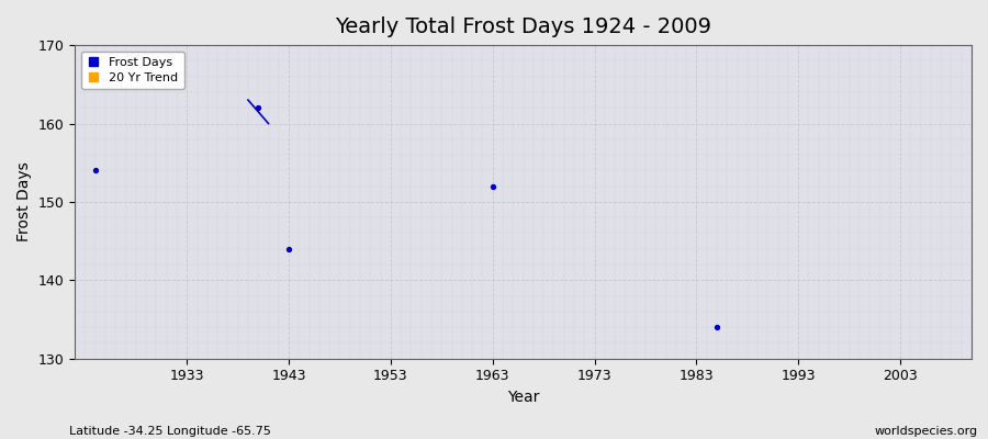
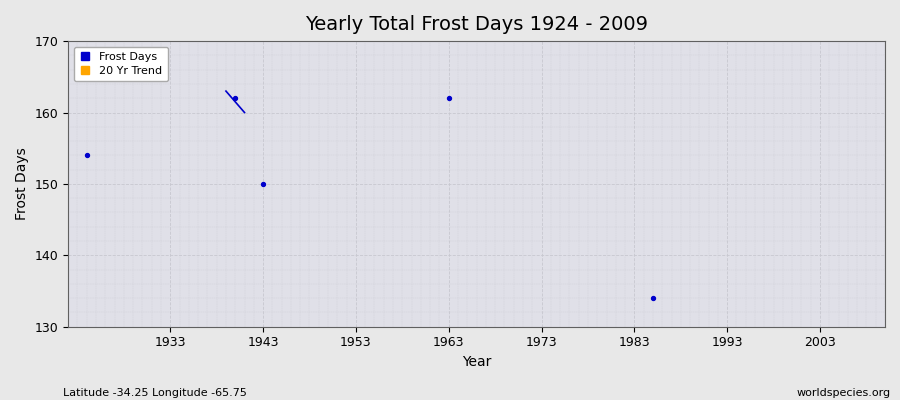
1943: 144 -> 150
1963: 152 -> 162
